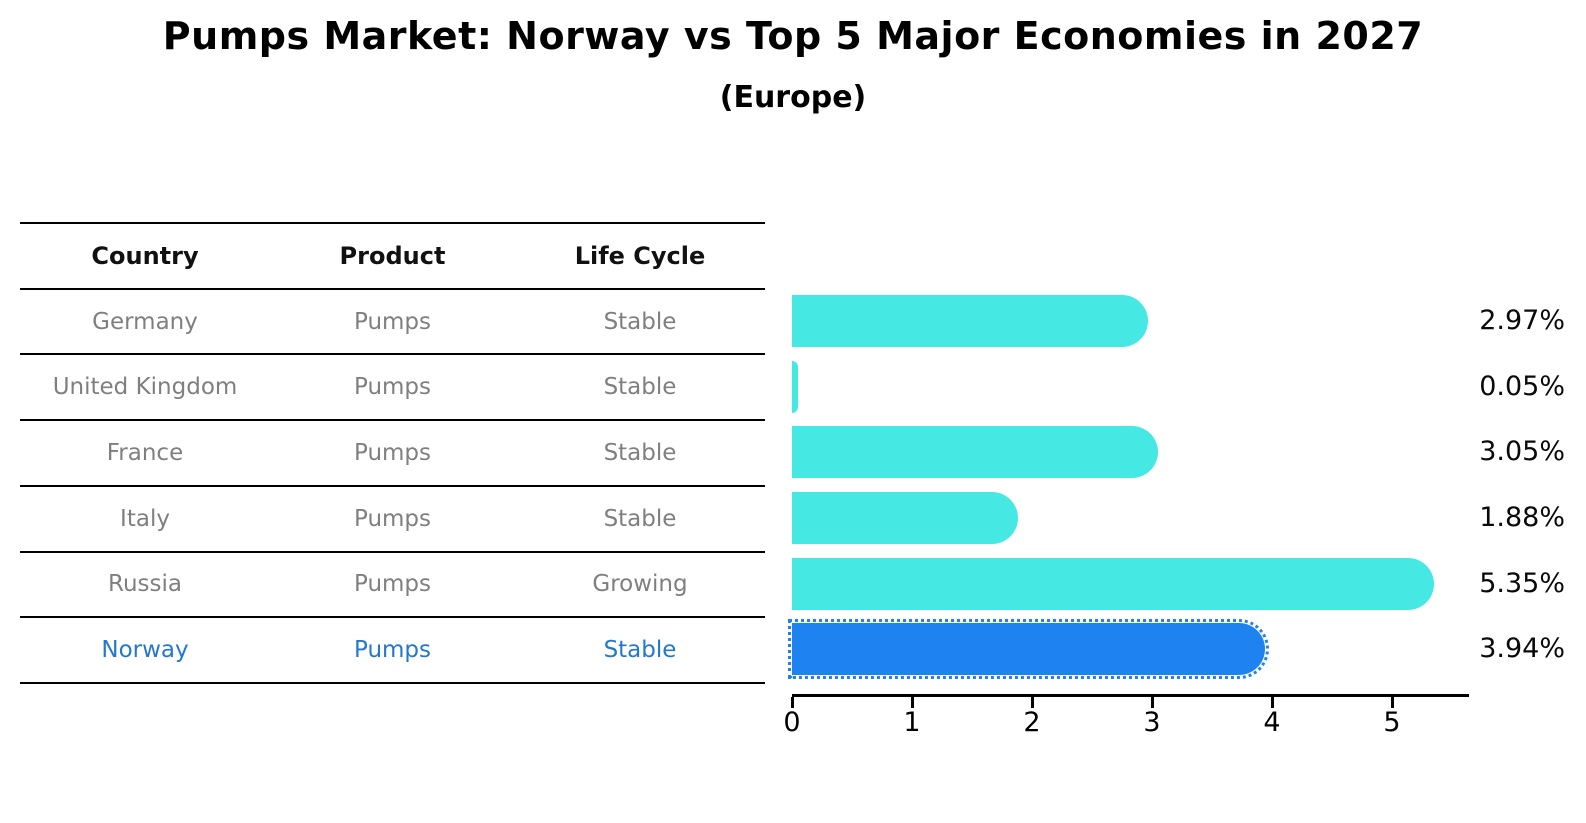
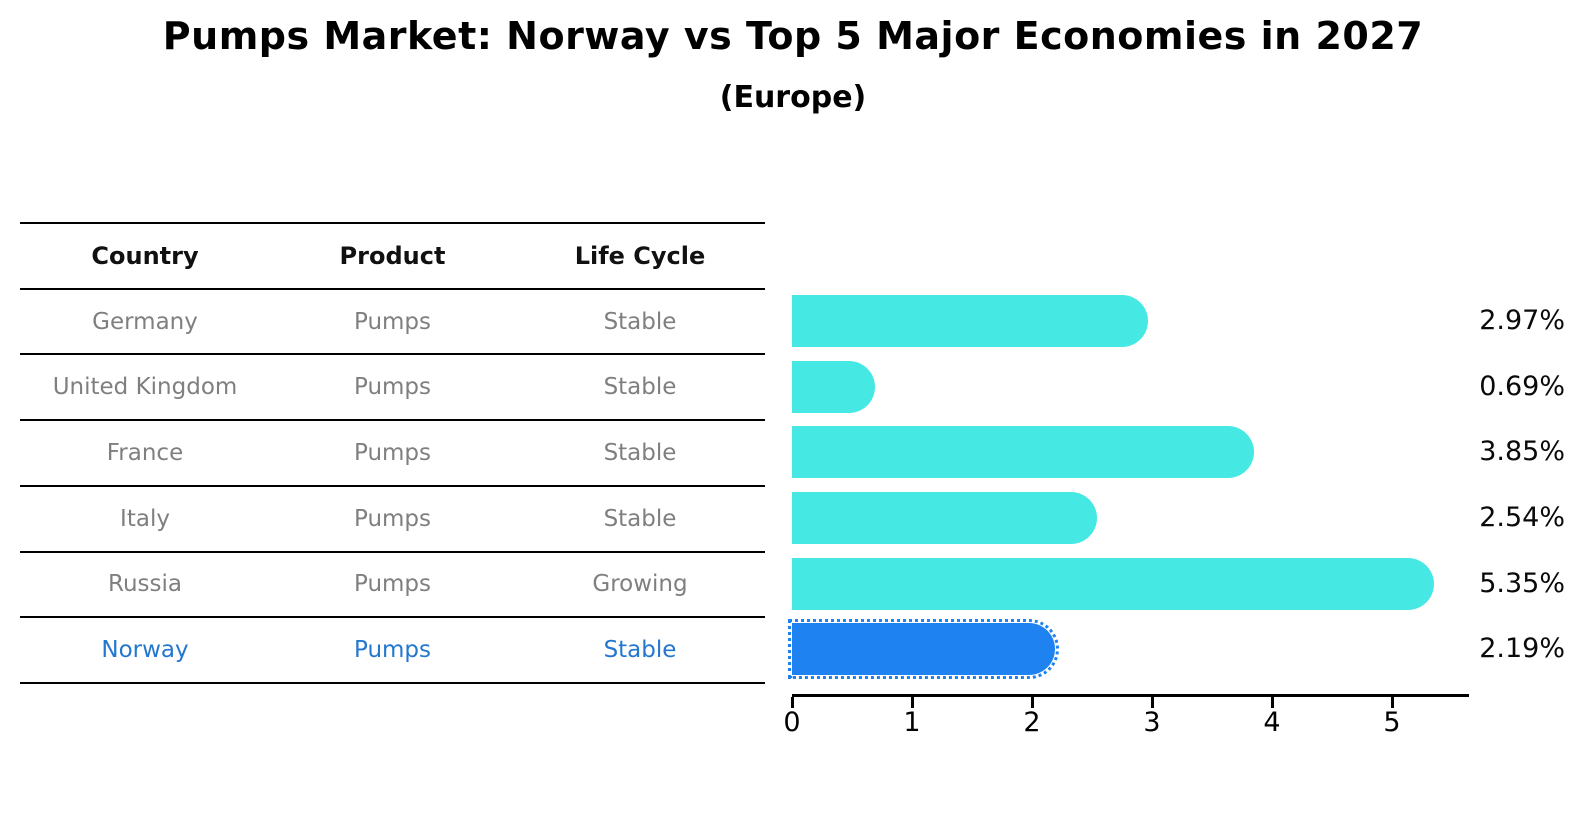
United Kingdom: 0.05% -> 0.69%
France: 3.05% -> 3.85%
Italy: 1.88% -> 2.54%
Norway: 3.94% -> 2.19%
